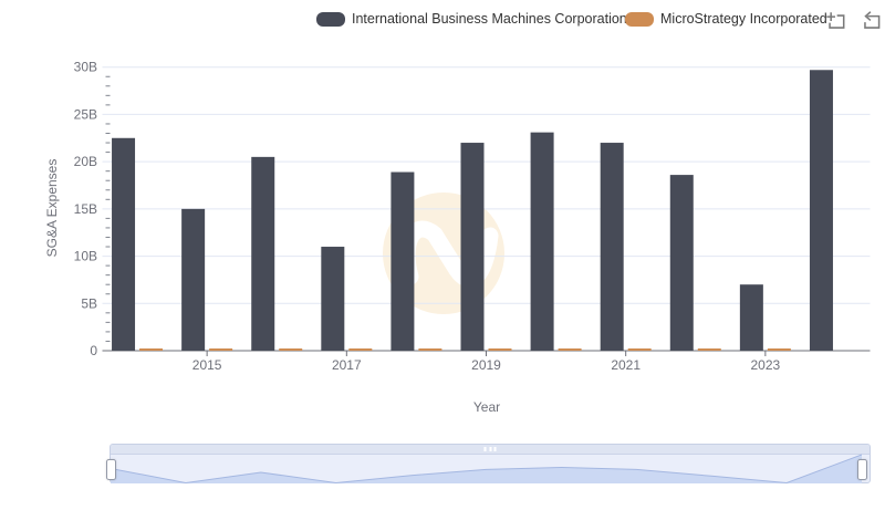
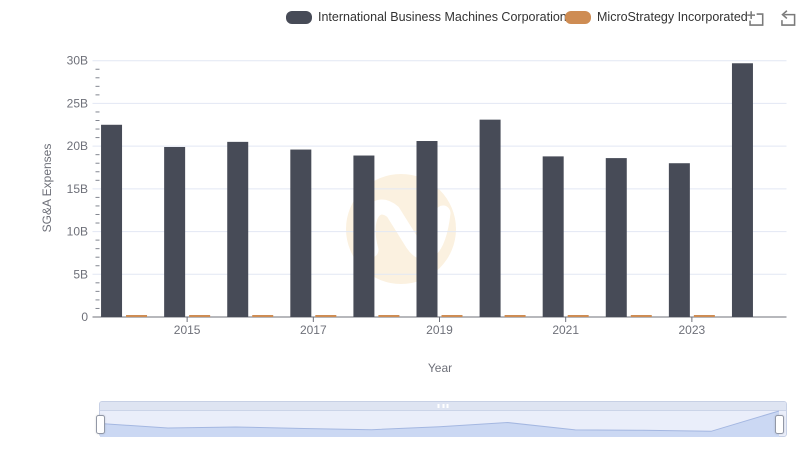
International Business Machines Corporation/2015: 15B -> 20B
International Business Machines Corporation/2017: 11B -> 20B
International Business Machines Corporation/2019: 22B -> 21B
International Business Machines Corporation/2021: 22B -> 19B
International Business Machines Corporation/2023: 7B -> 18B
